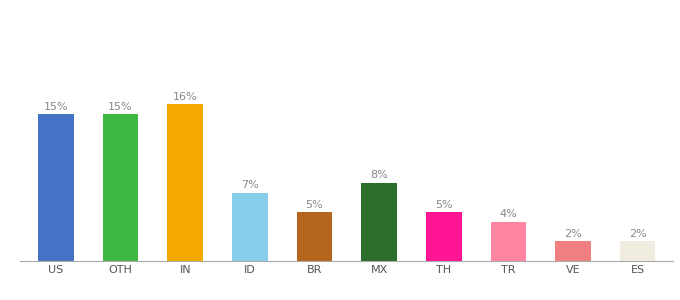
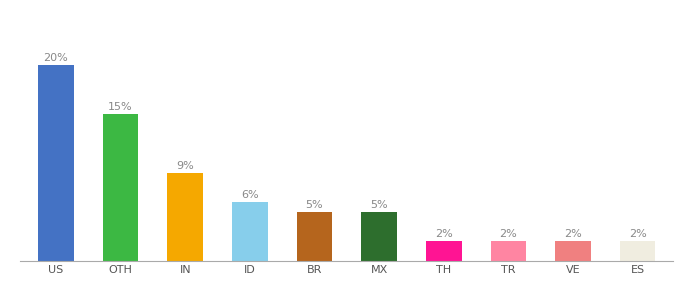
US: 15% -> 20%
IN: 16% -> 9%
ID: 7% -> 6%
MX: 8% -> 5%
TH: 5% -> 2%
TR: 4% -> 2%
